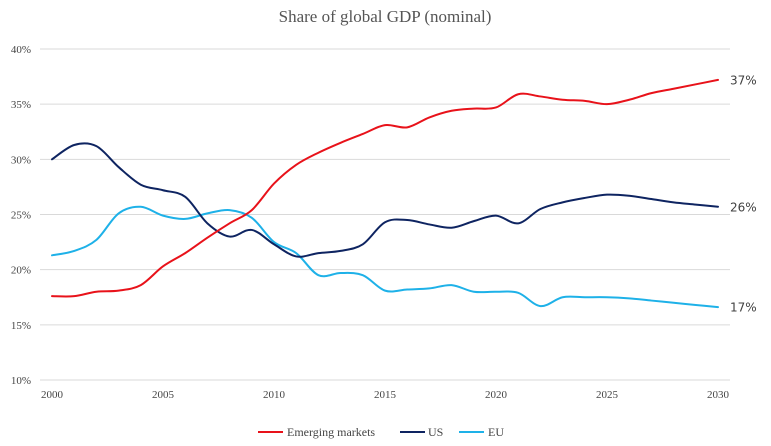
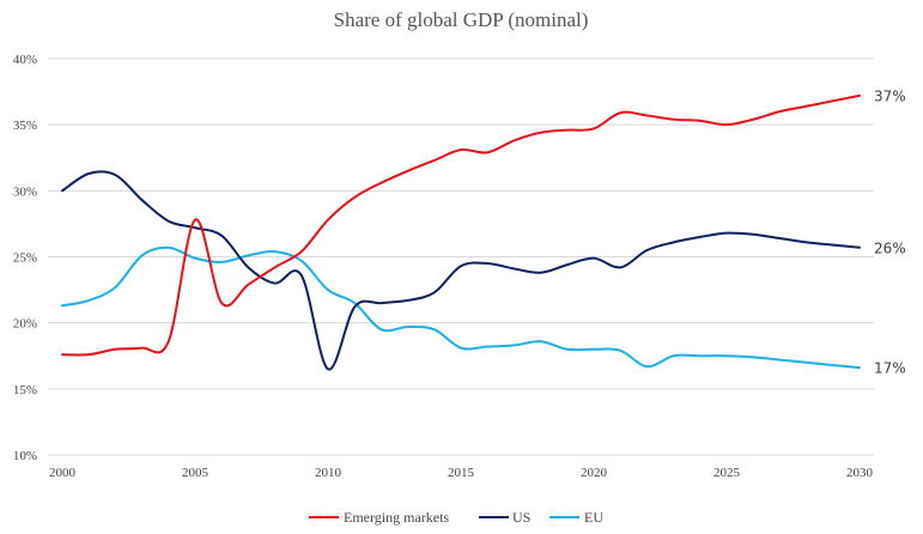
Emerging markets/2005: 20.3% -> 27.8%
US/2010: 22.3% -> 16.5%
